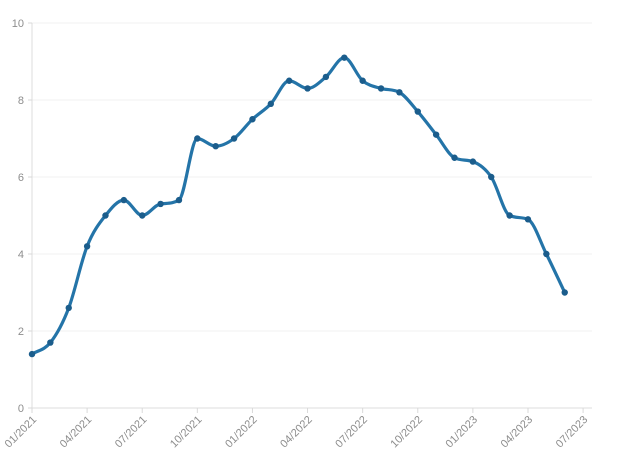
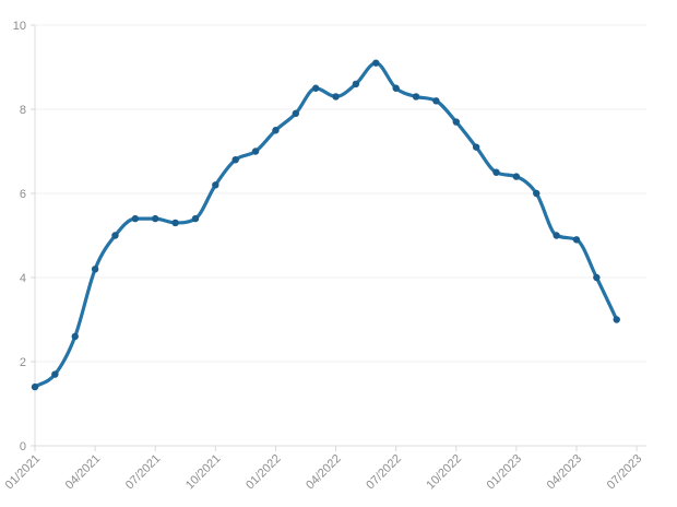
07/2021: 5.0 -> 5.4
10/2021: 7.0 -> 6.2
